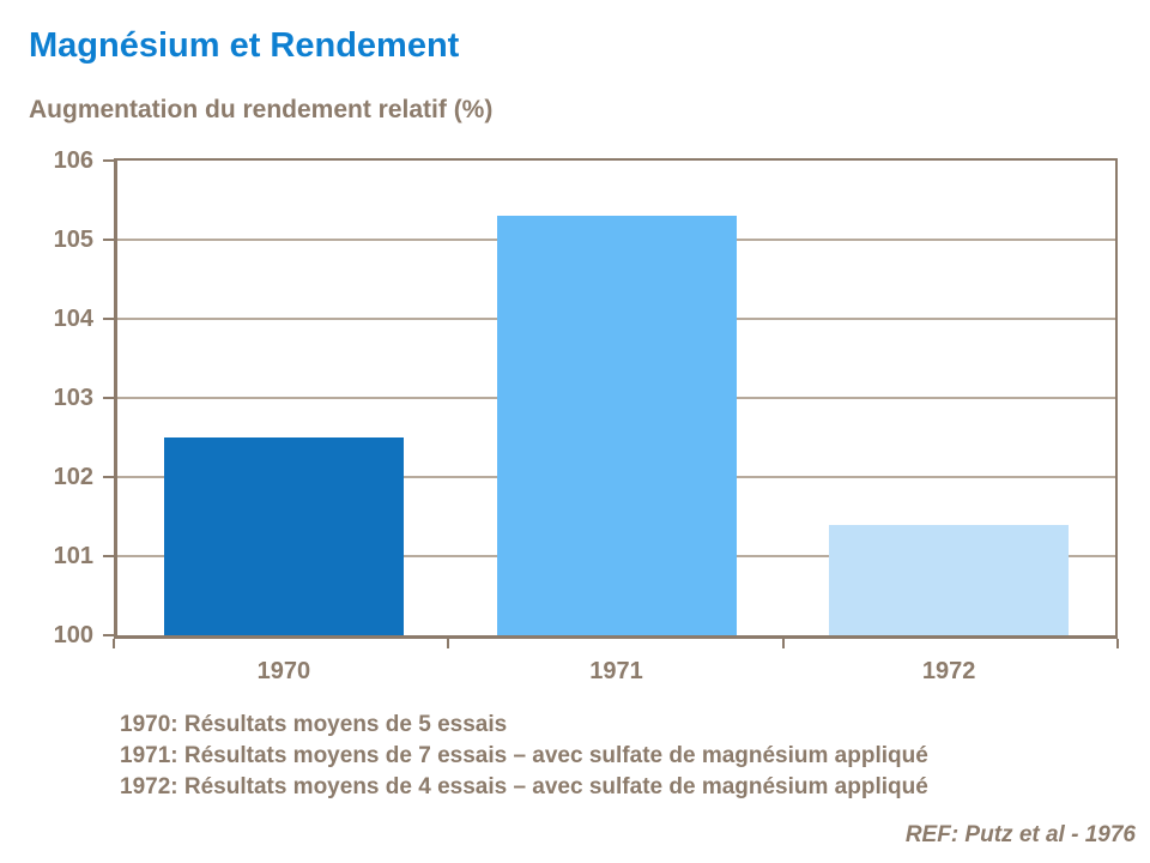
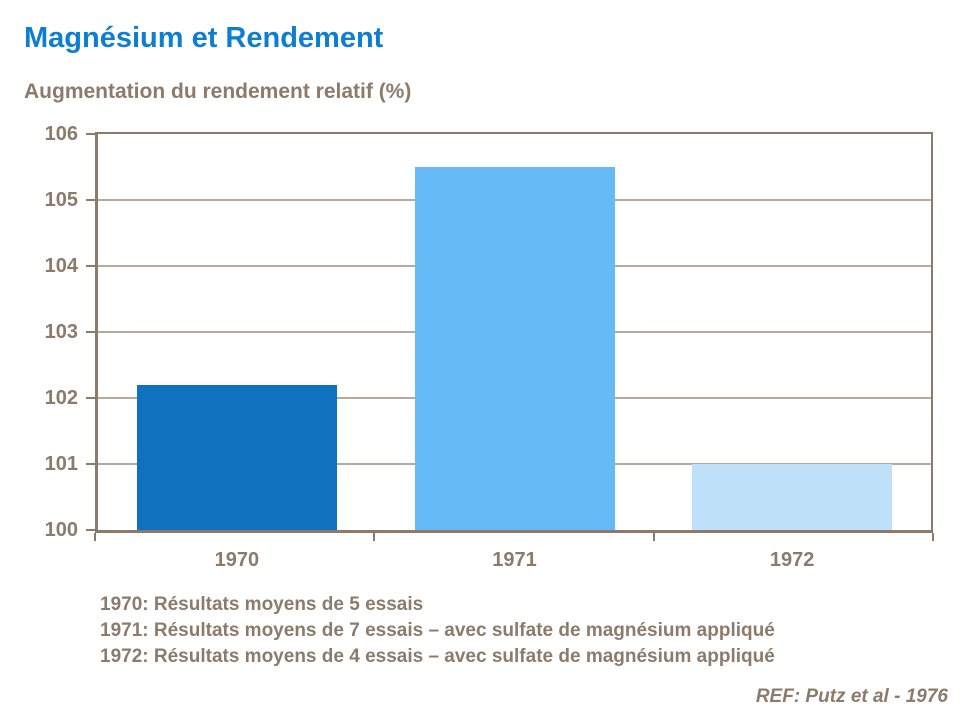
1970: 102.5 -> 102.2
1971: 105.3 -> 105.5
1972: 101.4 -> 101.0
